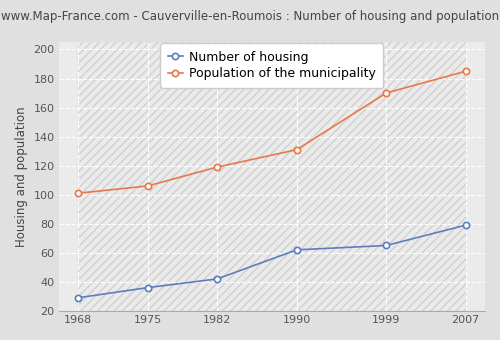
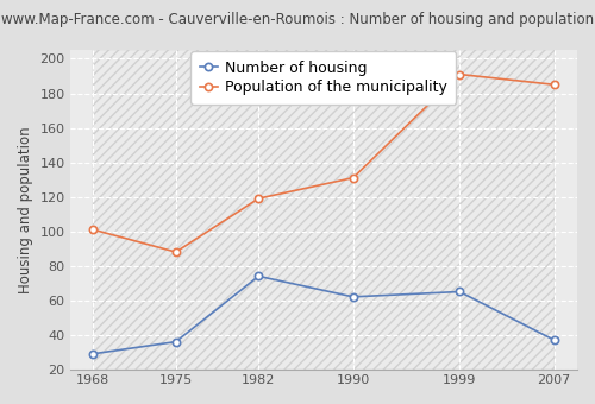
Population of the municipality/1975: 106 -> 88
Number of housing/1982: 42 -> 74
Population of the municipality/1999: 170 -> 191
Number of housing/2007: 79 -> 37
